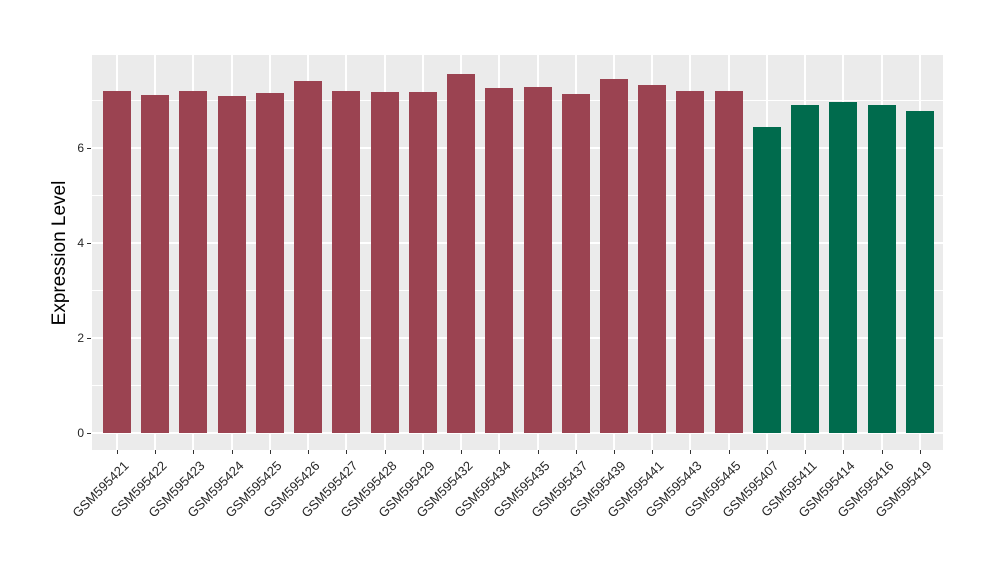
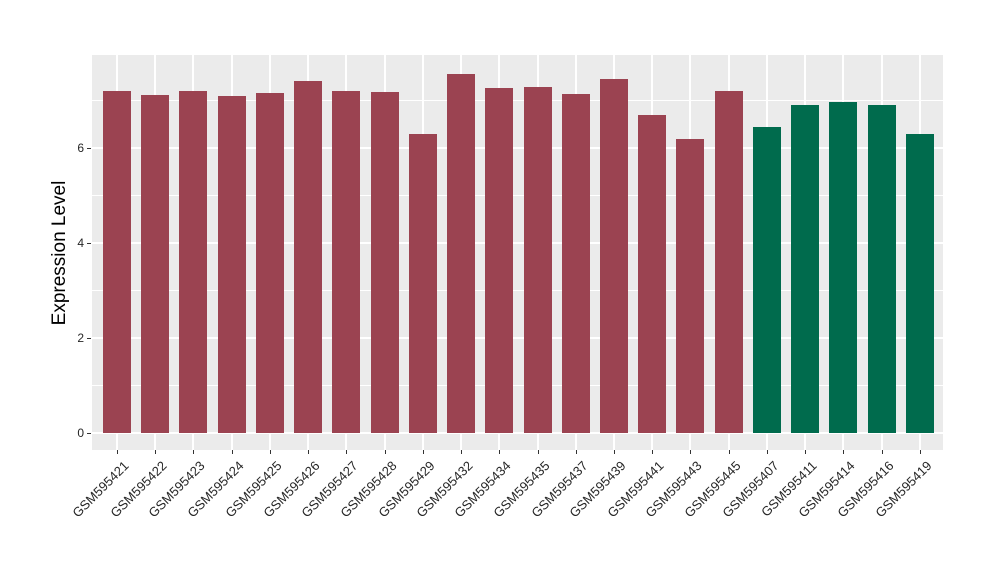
GSM595429: 7.2 -> 6.3
GSM595441: 7.3 -> 6.7
GSM595443: 7.2 -> 6.2
GSM595419: 6.8 -> 6.3
